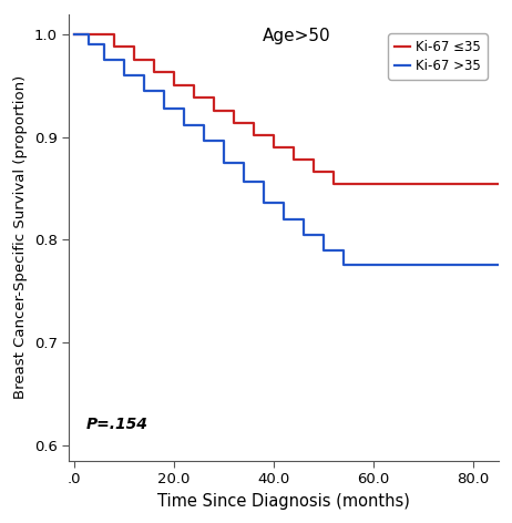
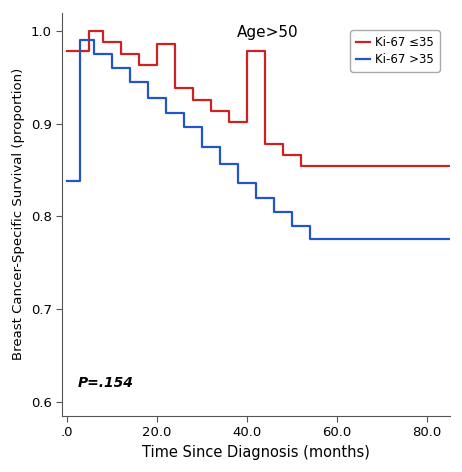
Ki-67 ≤35/.0: 1.000 -> 0.978
Ki-67 >35/.0: 1.000 -> 0.838
Ki-67 ≤35/20.0: 0.950 -> 0.986
Ki-67 ≤35/40.0: 0.890 -> 0.978
